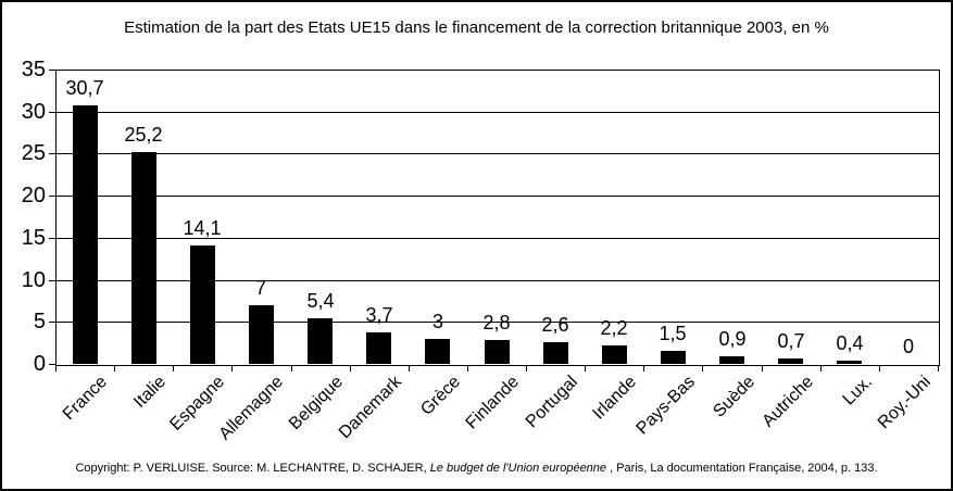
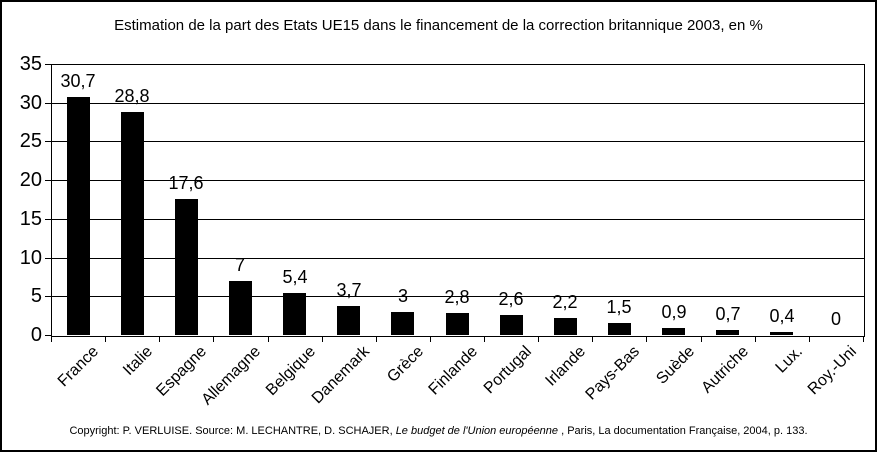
Italie: 25,2 -> 28,8
Espagne: 14,1 -> 17,6
